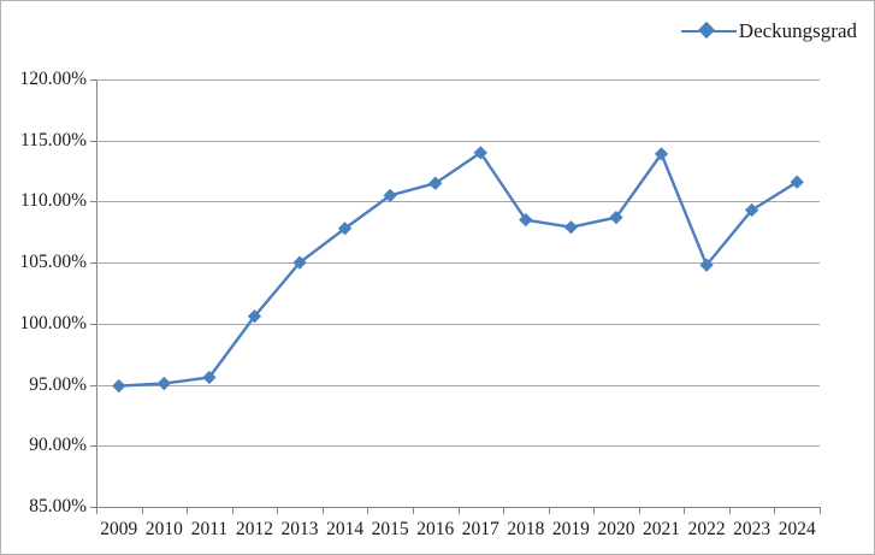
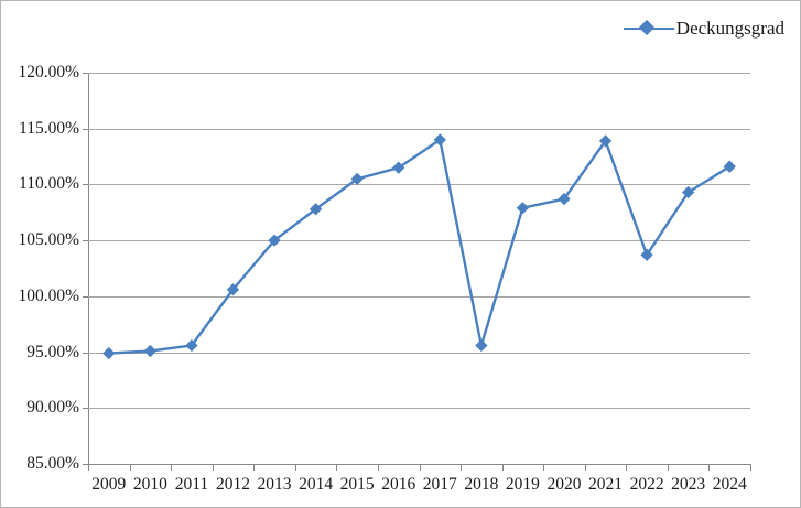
2018: 108.5% -> 95.6%
2022: 104.8% -> 103.7%
